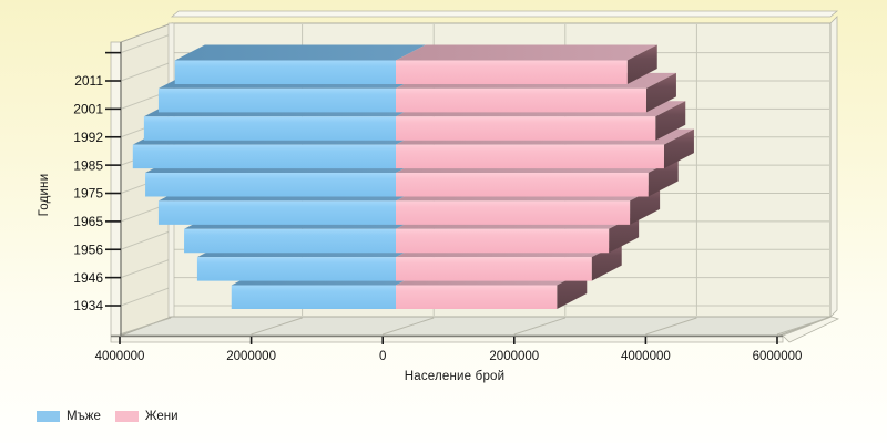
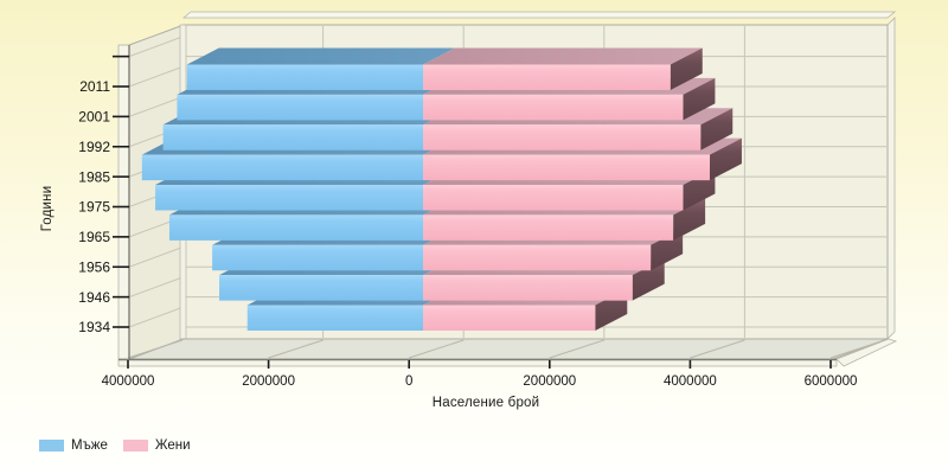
Мъже/2001: 3600000 -> 3500000
Жени/2001: 3800000 -> 3700000
Мъже/1992: 3800000 -> 3700000
Жени/1975: 3800000 -> 3700000
Мъже/1956: 3200000 -> 3000000
Мъже/1946: 3000000 -> 2900000
